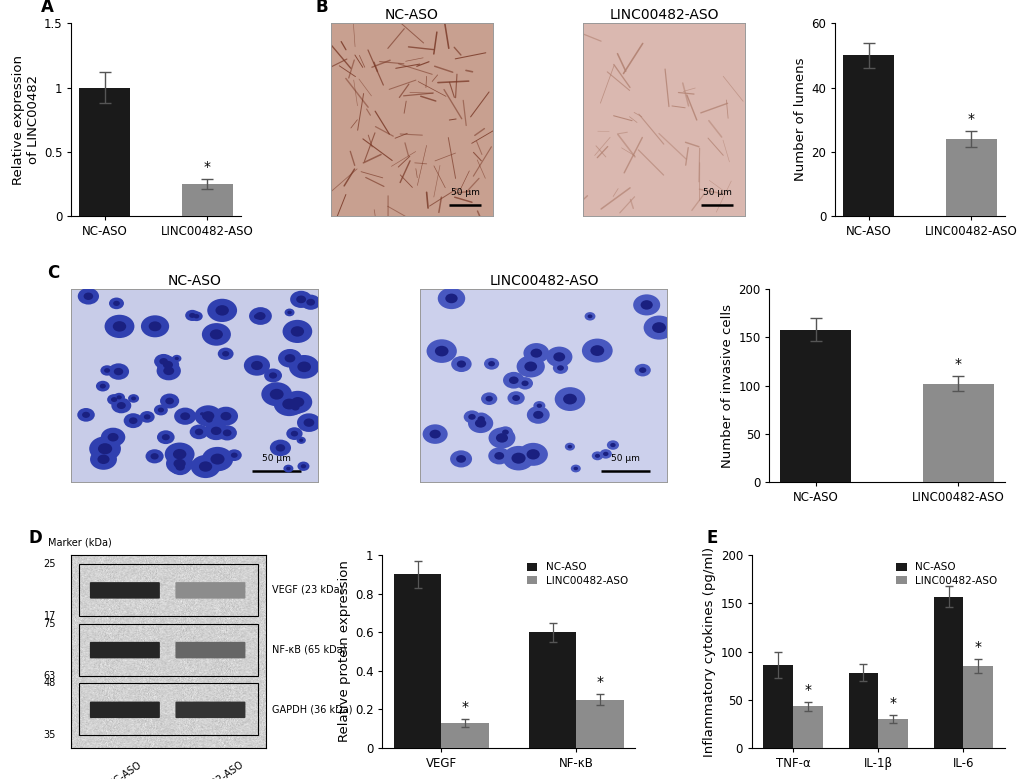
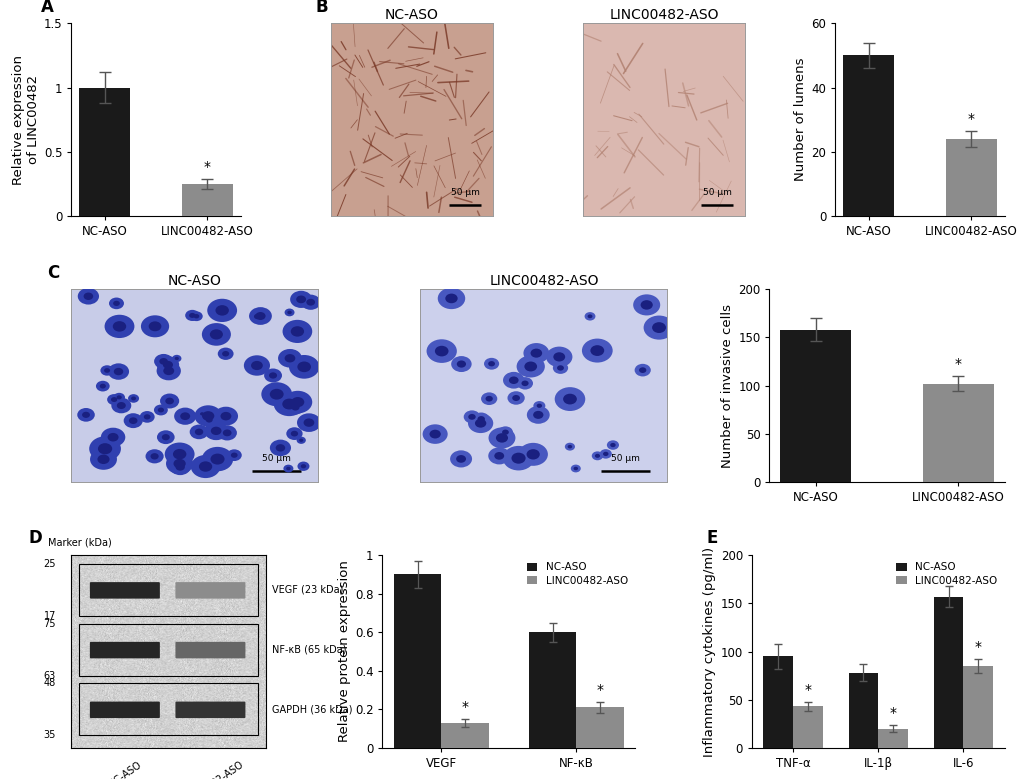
LINC00482-ASO/NF-κB: 0.25 -> 0.21
NC-ASO/TNF-α: 86 -> 95
LINC00482-ASO/IL-1β: 30 -> 20
